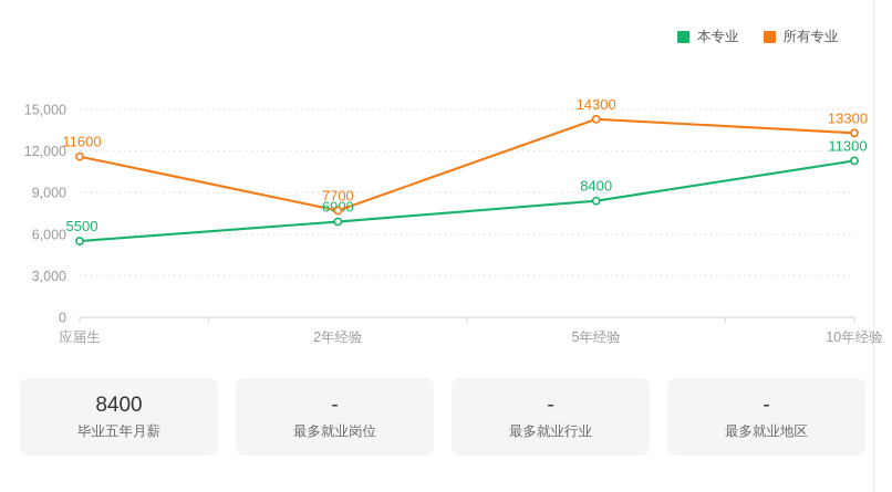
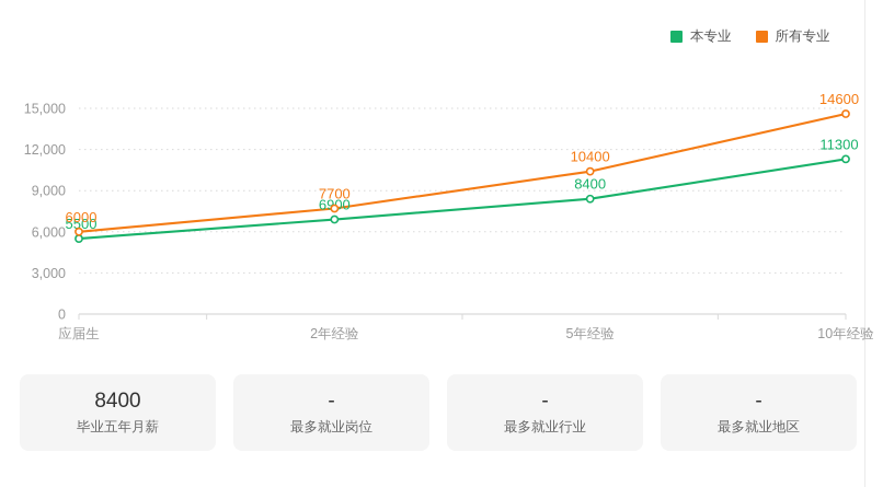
所有专业/应届生: 11600 -> 6000
所有专业/5年经验: 14300 -> 10400
所有专业/10年经验: 13300 -> 14600
